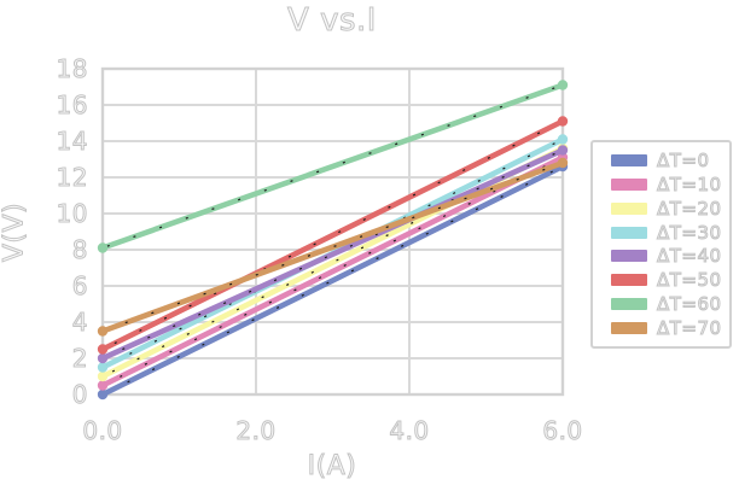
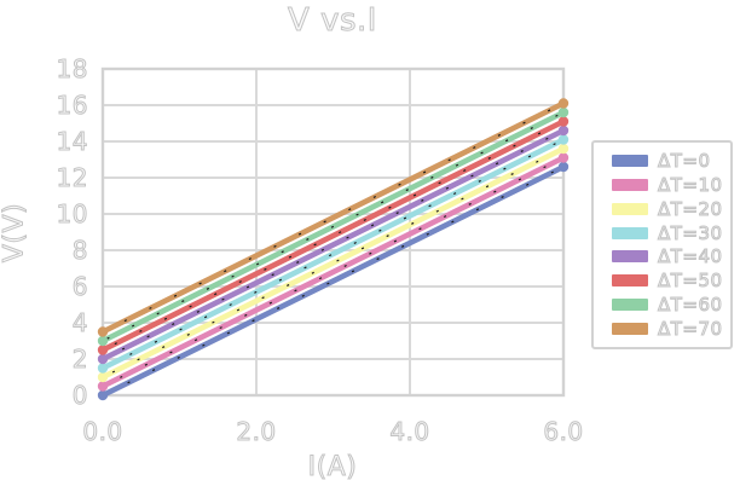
ΔT=60/0: 8.1 -> 3.0
ΔT=40/6: 13.5 -> 14.6
ΔT=60/6: 17.1 -> 15.6
ΔT=70/6: 12.8 -> 16.1
